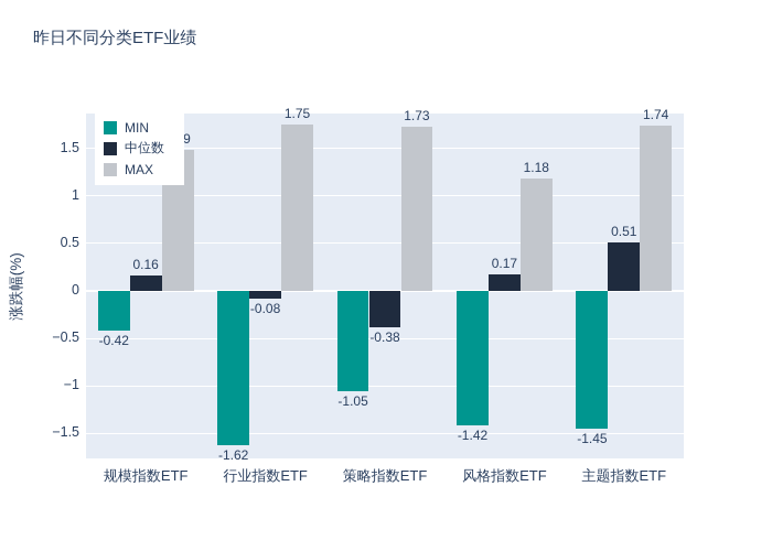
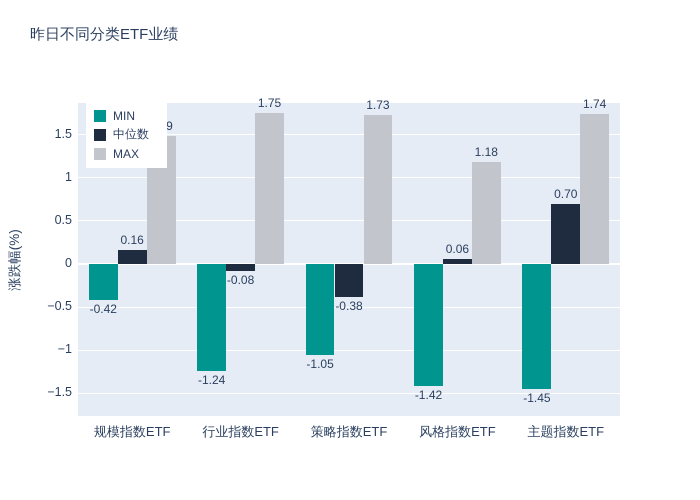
MIN/行业指数ETF: -1.62 -> -1.24
中位数/风格指数ETF: 0.17 -> 0.06
中位数/主题指数ETF: 0.51 -> 0.70
